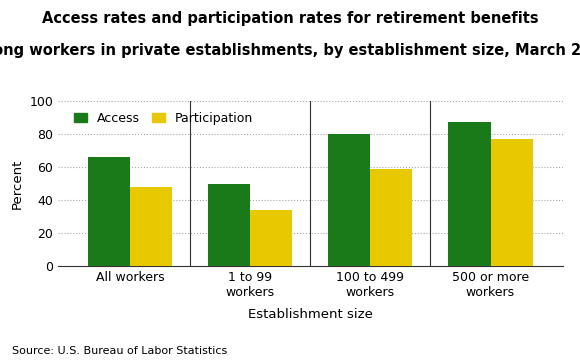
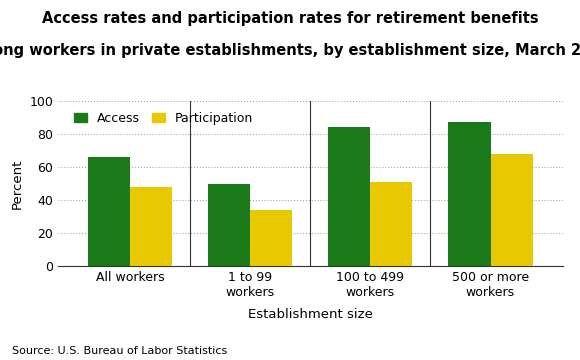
Access/100 to 499 workers: 80 -> 84
Participation/100 to 499 workers: 59 -> 51
Participation/500 or more workers: 77 -> 68
